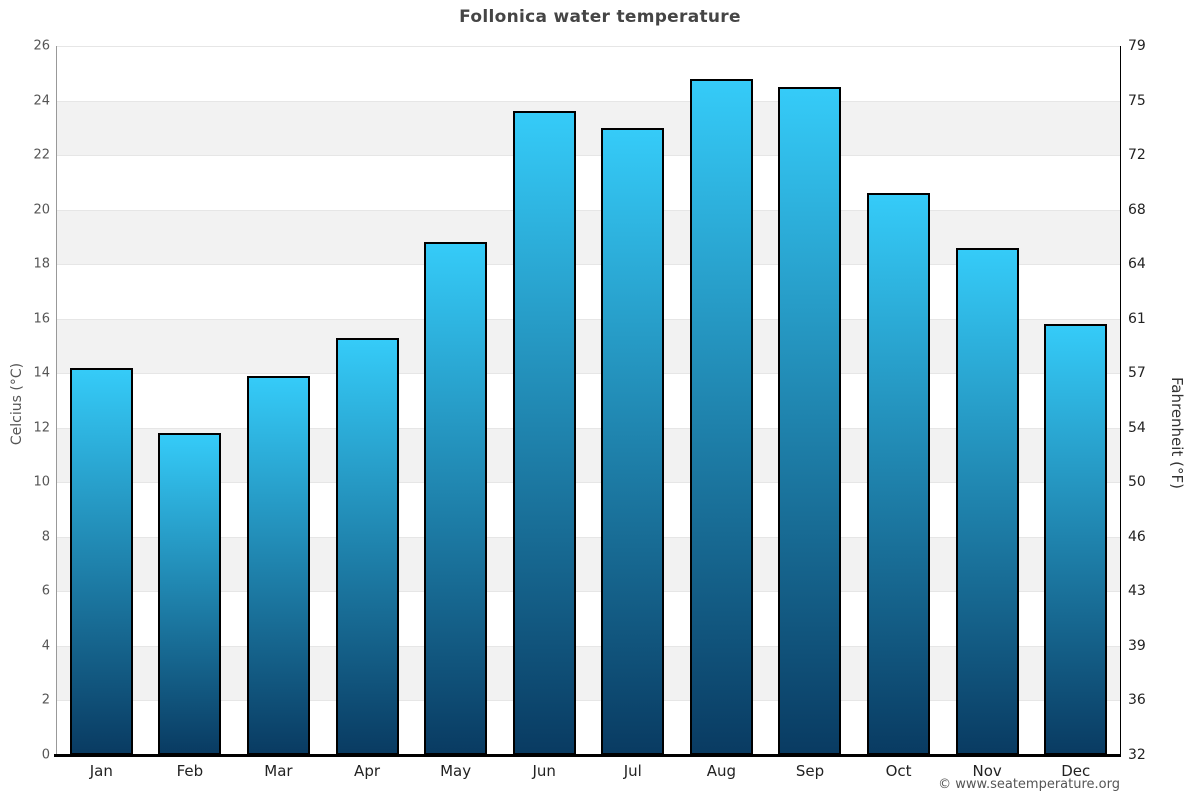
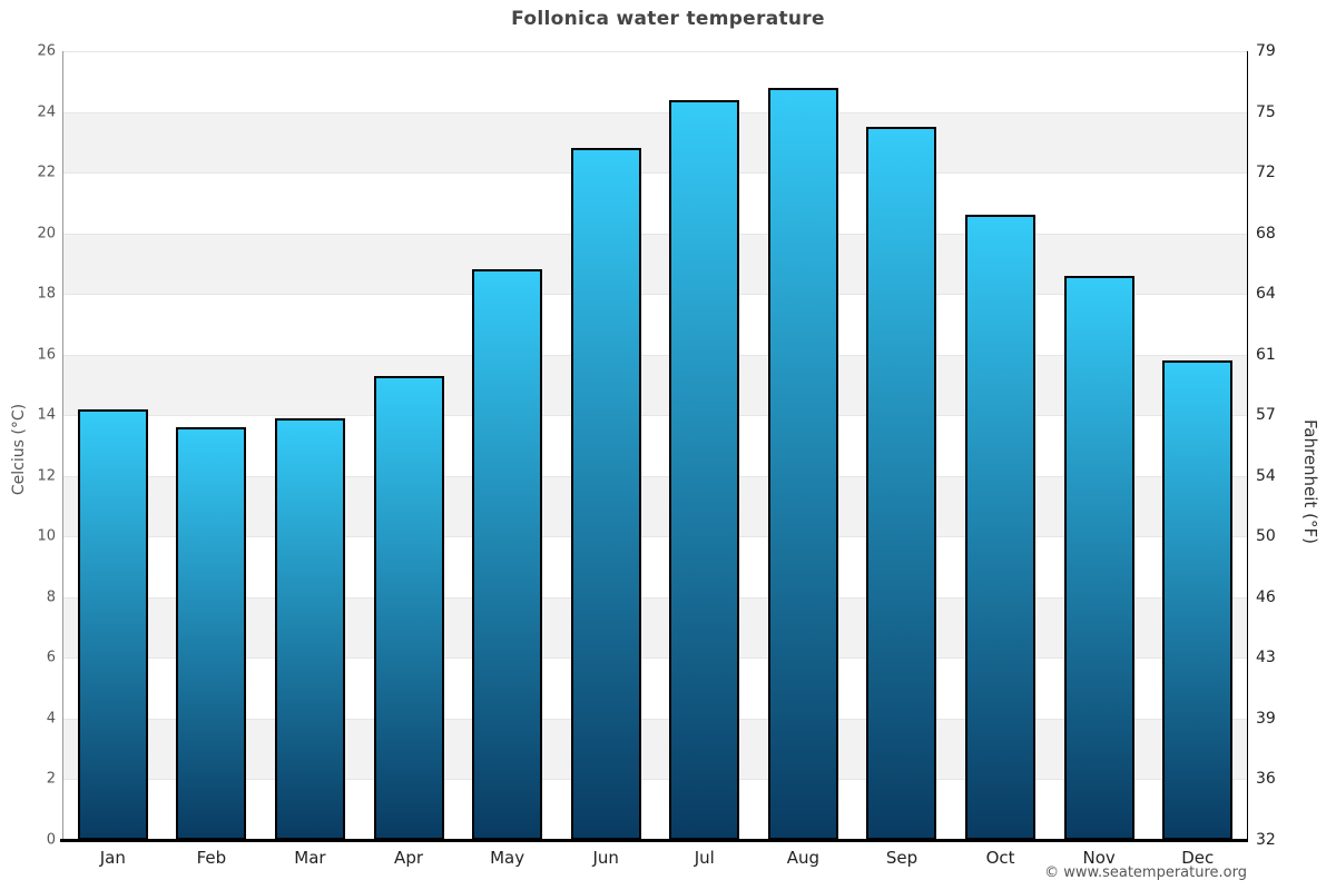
Feb: 11.8 -> 13.6
Jun: 23.6 -> 22.8
Jul: 23.0 -> 24.4
Sep: 24.5 -> 23.5
